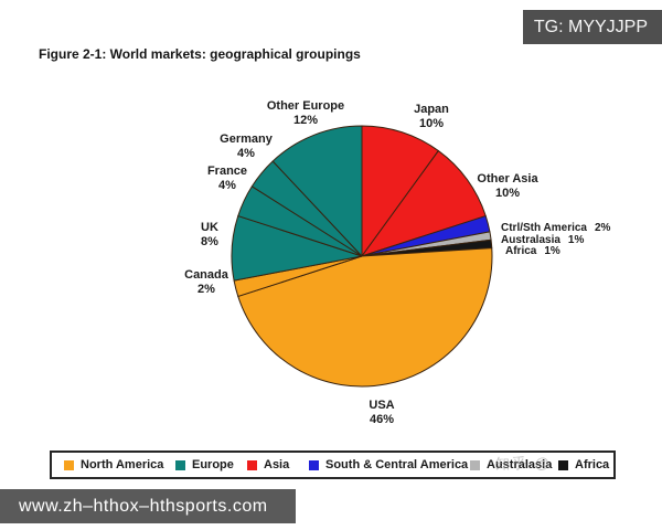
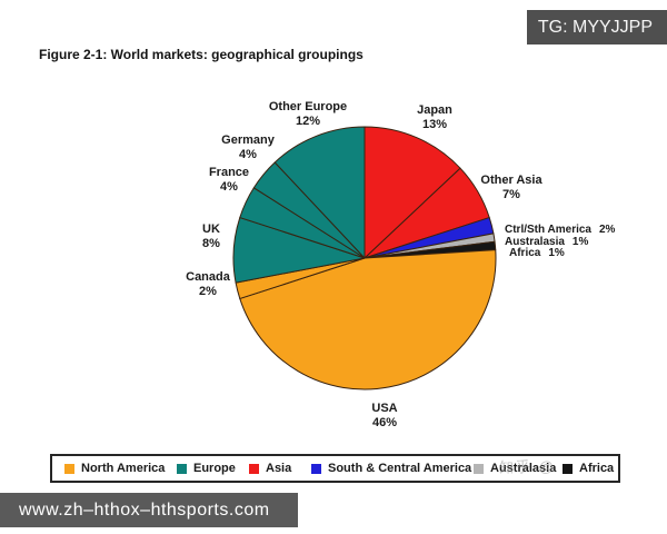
Japan: 10% -> 13%
Other Asia: 10% -> 7%
